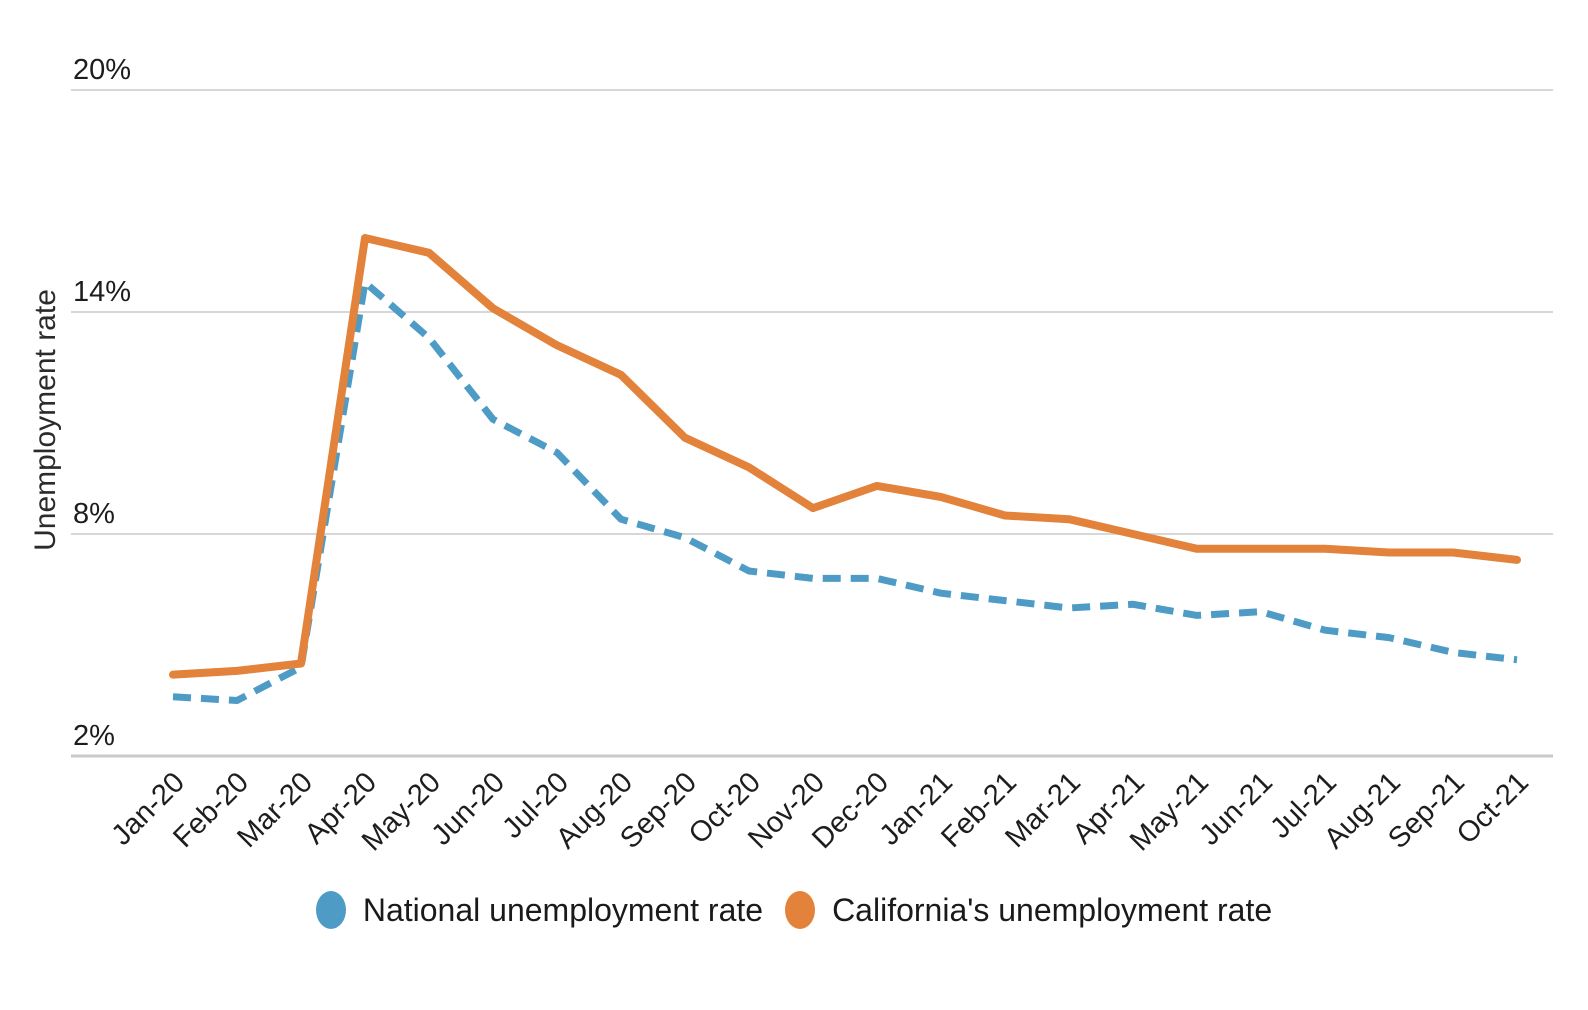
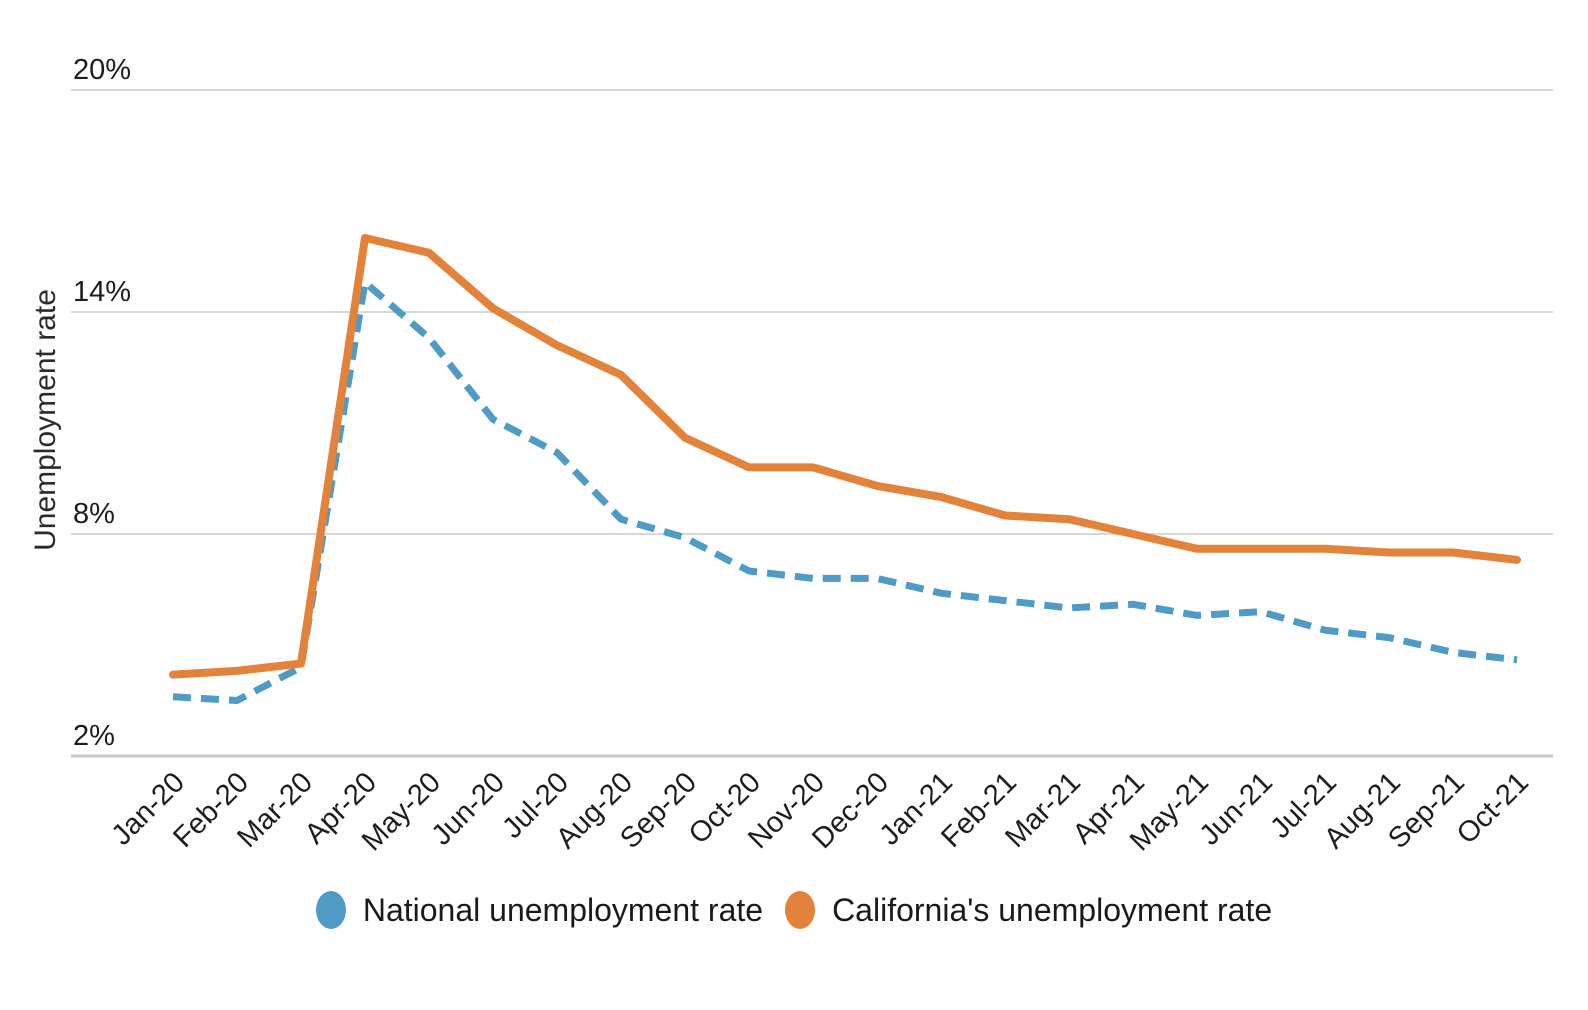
California's unemployment rate/Nov-20: 8.7% -> 9.8%
